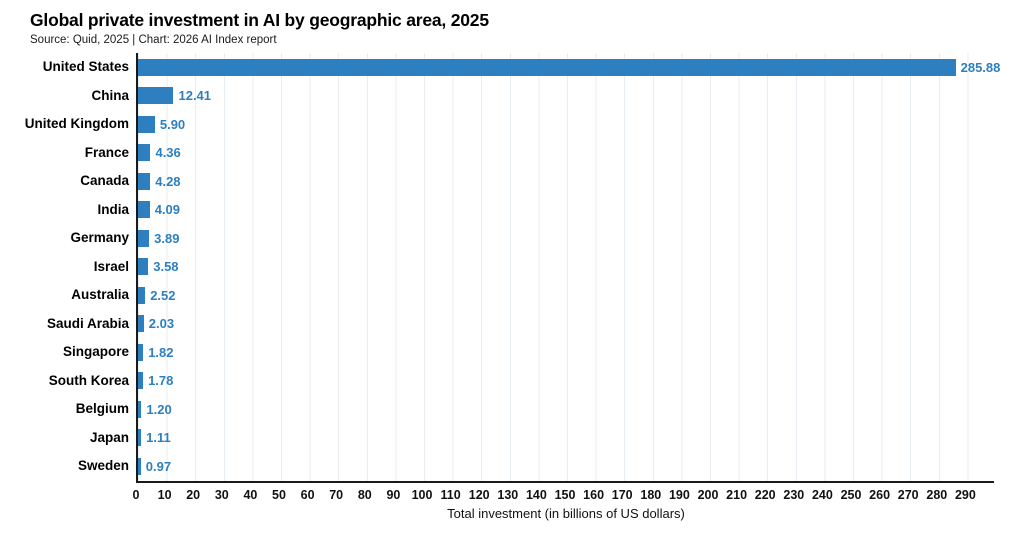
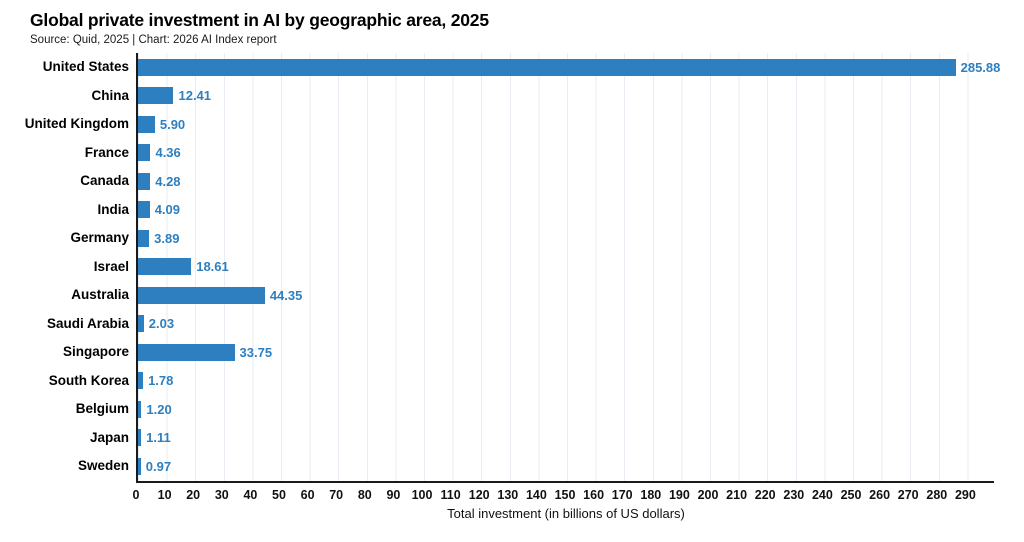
Israel: 3.58 -> 18.61
Australia: 2.52 -> 44.35
Singapore: 1.82 -> 33.75
